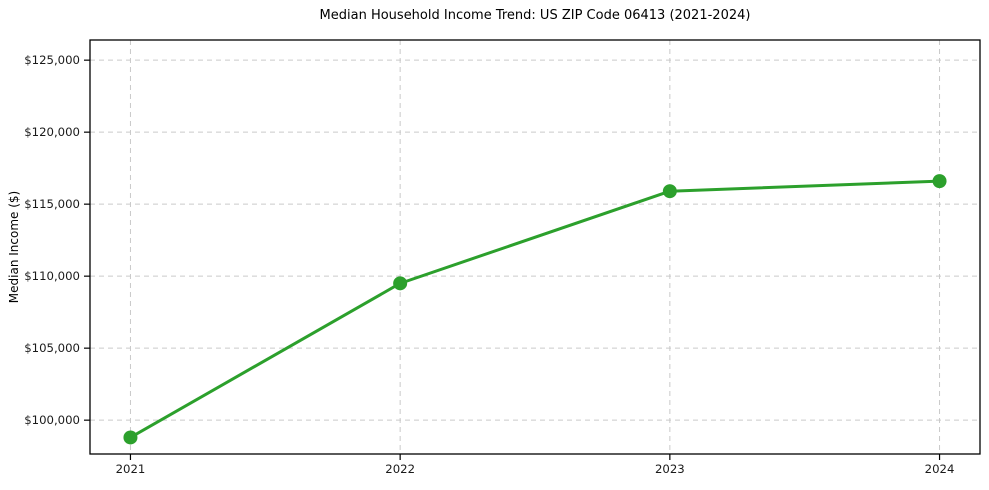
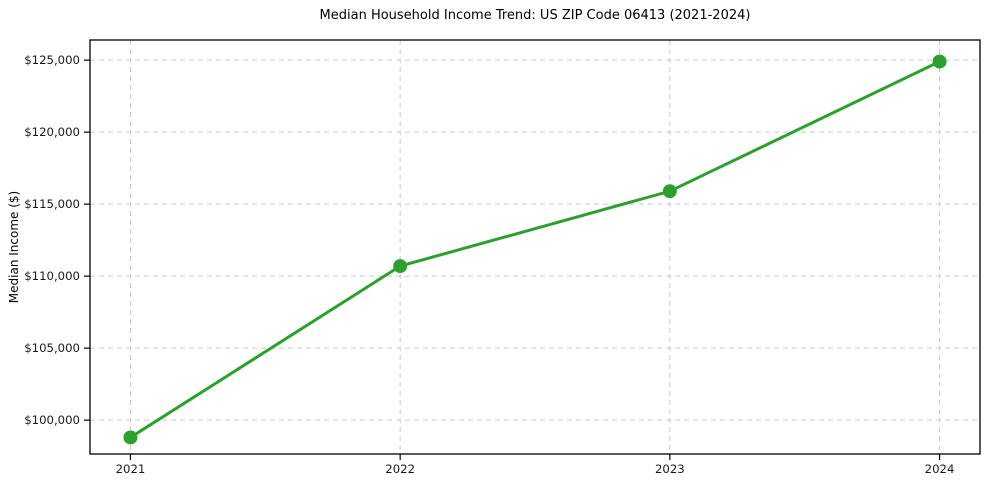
2022: $109500 -> $110700
2024: $116600 -> $124900
